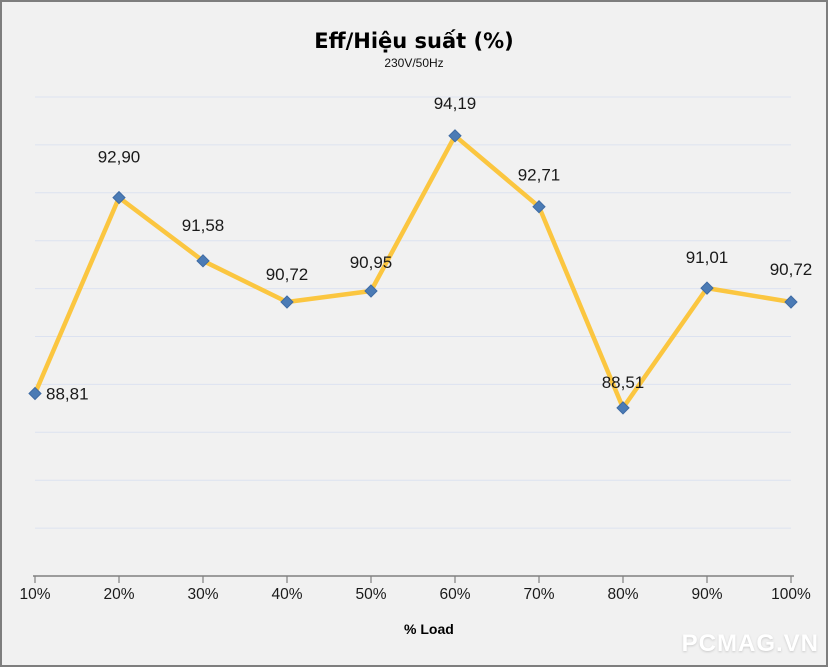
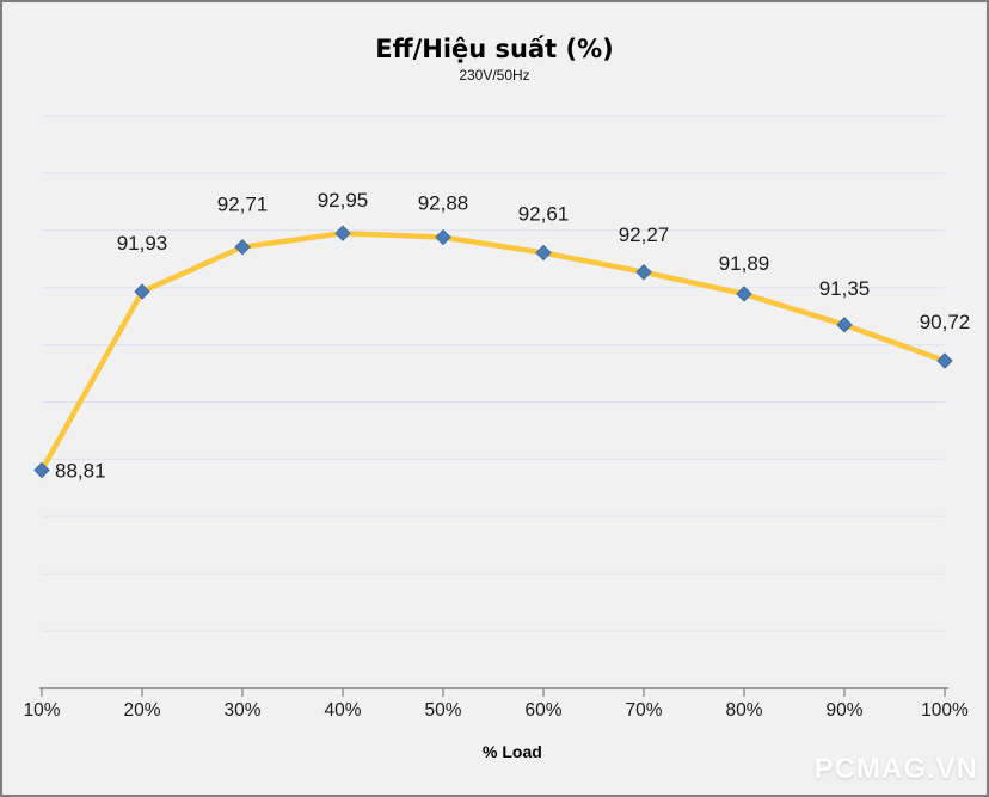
20%: 92,90 -> 91,93
30%: 91,58 -> 92,71
40%: 90,72 -> 92,95
50%: 90,95 -> 92,88
60%: 94,19 -> 92,61
70%: 92,71 -> 92,27
80%: 88,51 -> 91,89
90%: 91,01 -> 91,35
